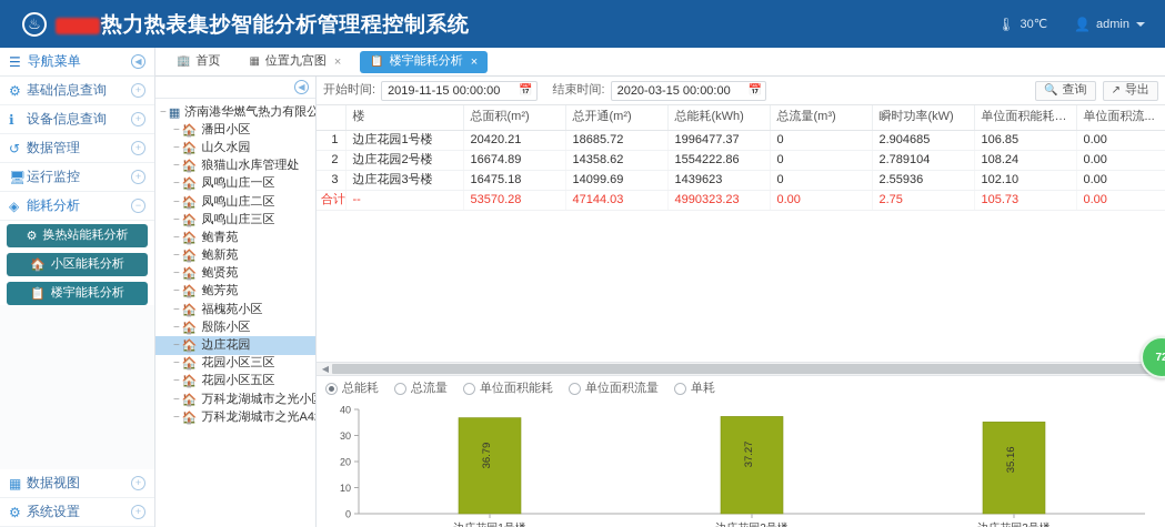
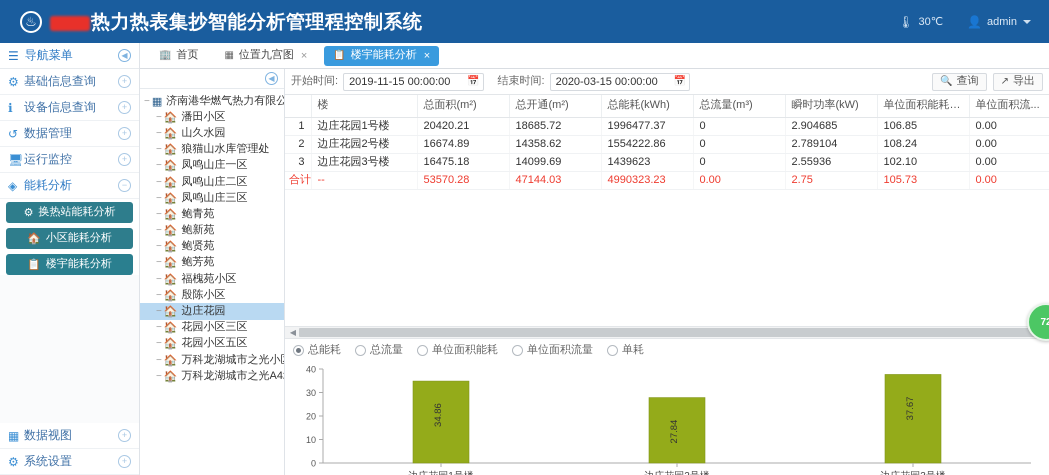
边庄花园1号楼: 36.79 -> 34.86
边庄花园2号楼: 37.27 -> 27.84
边庄花园3号楼: 35.16 -> 37.67
